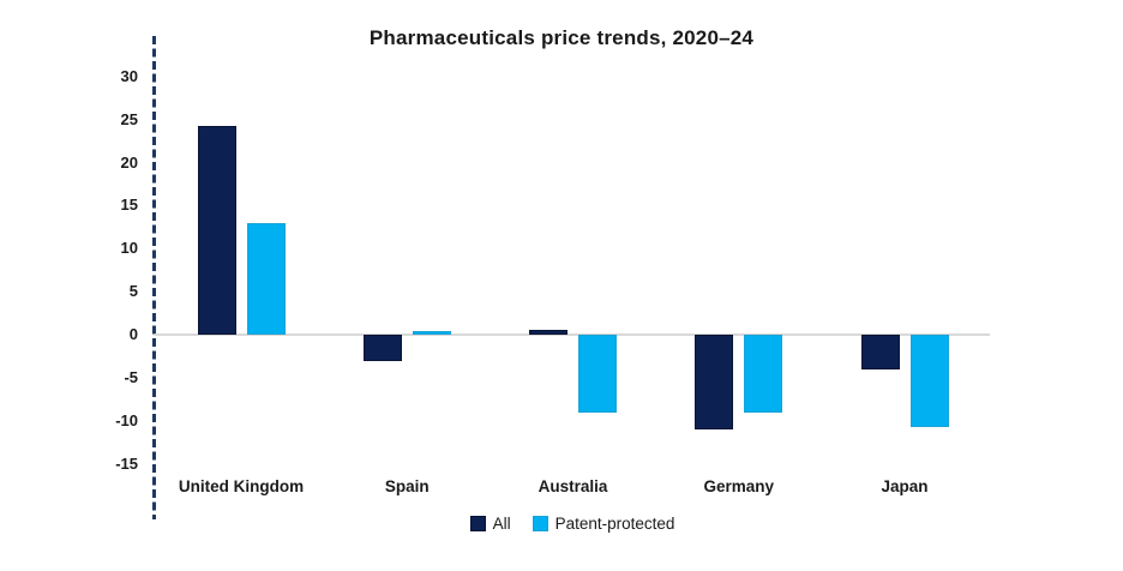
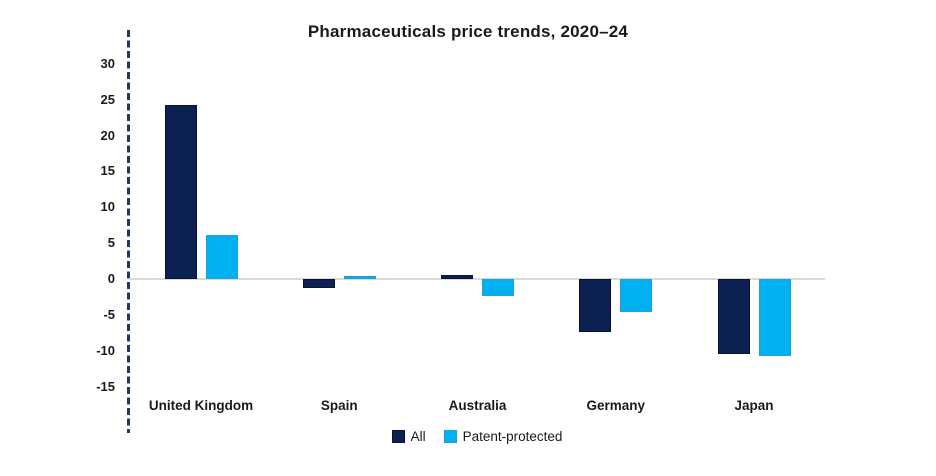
Patent-protected/United Kingdom: 13 -> 6
All/Spain: -3 -> -1
Patent-protected/Australia: -9 -> -2
All/Germany: -11 -> -7
Patent-protected/Germany: -9 -> -5
All/Japan: -4 -> -10
